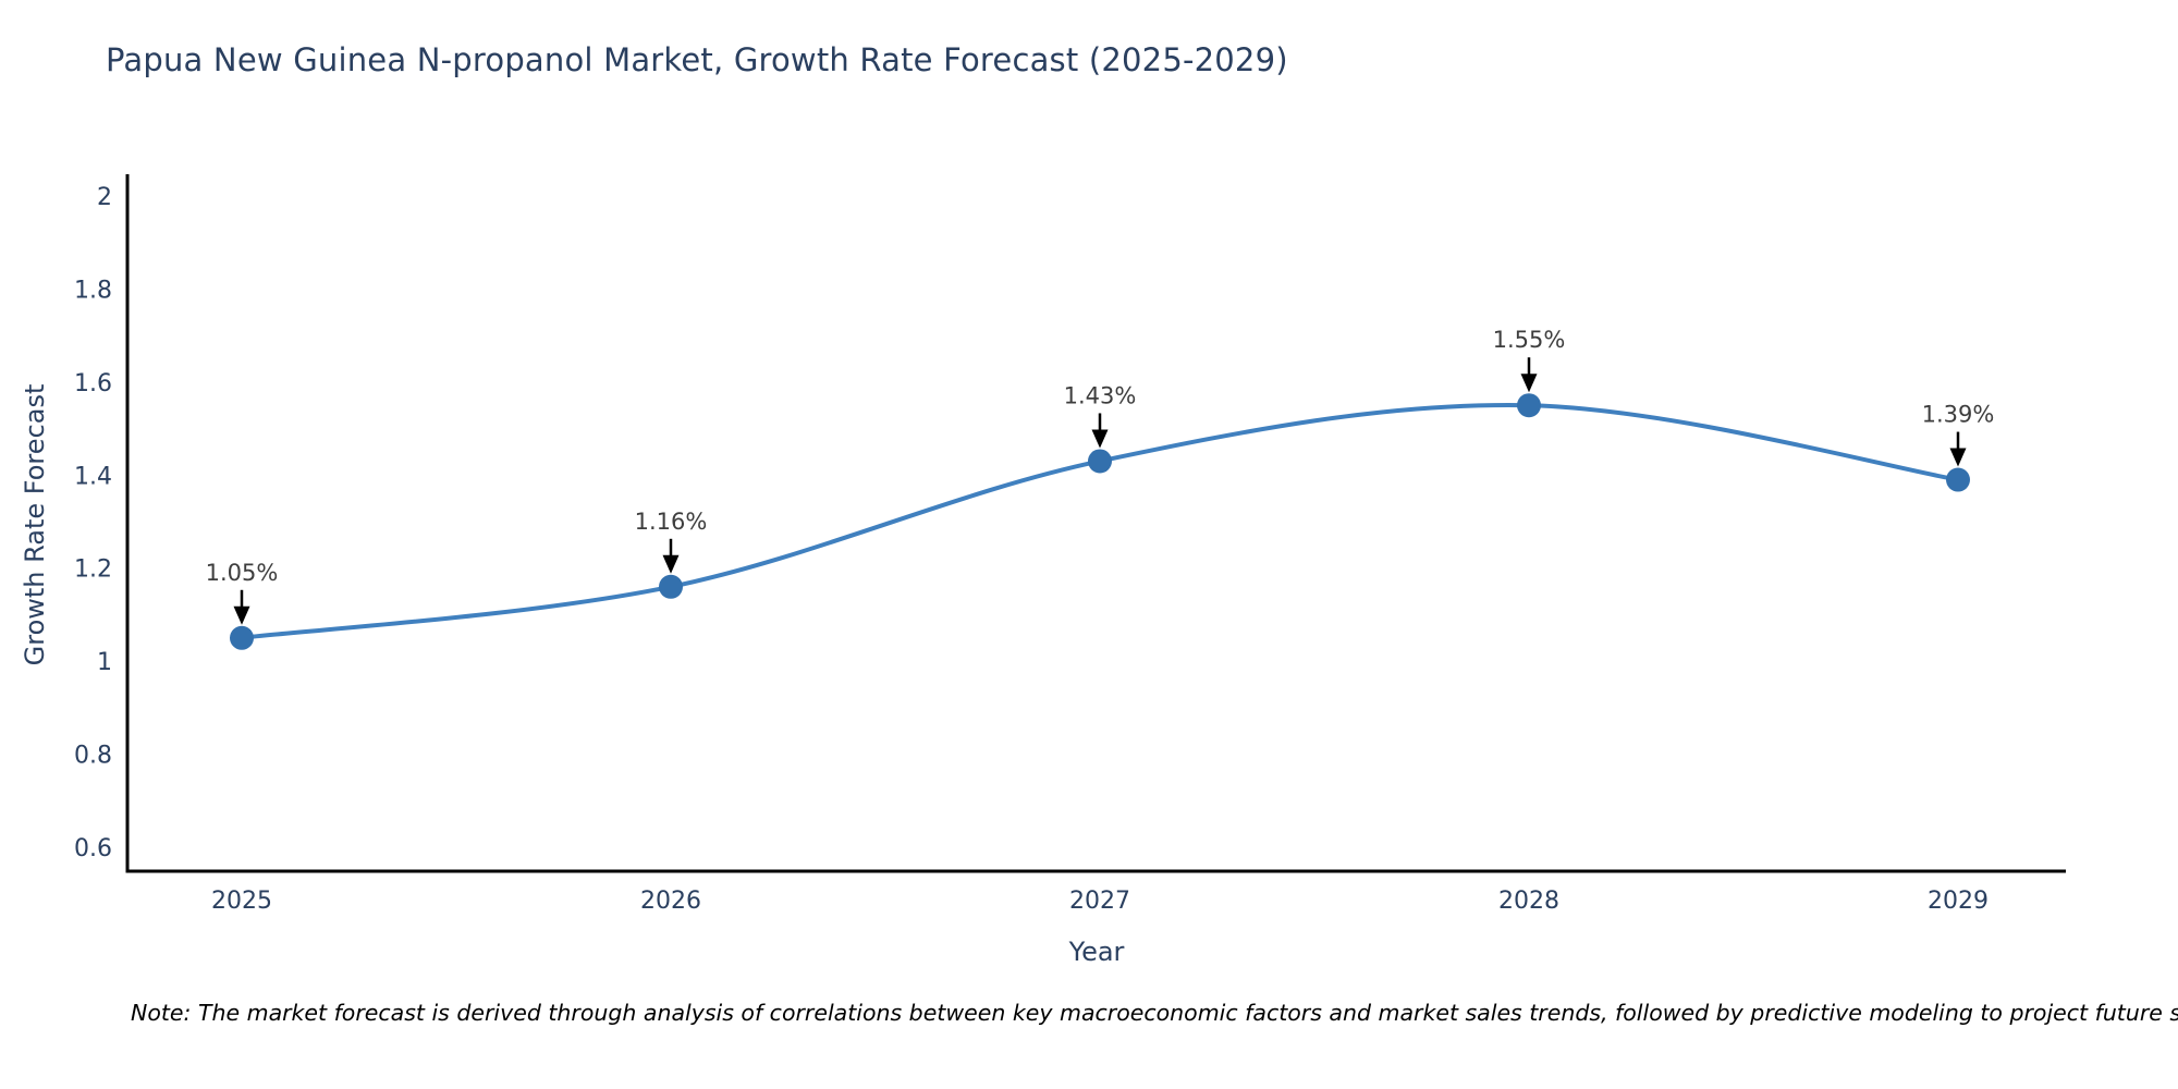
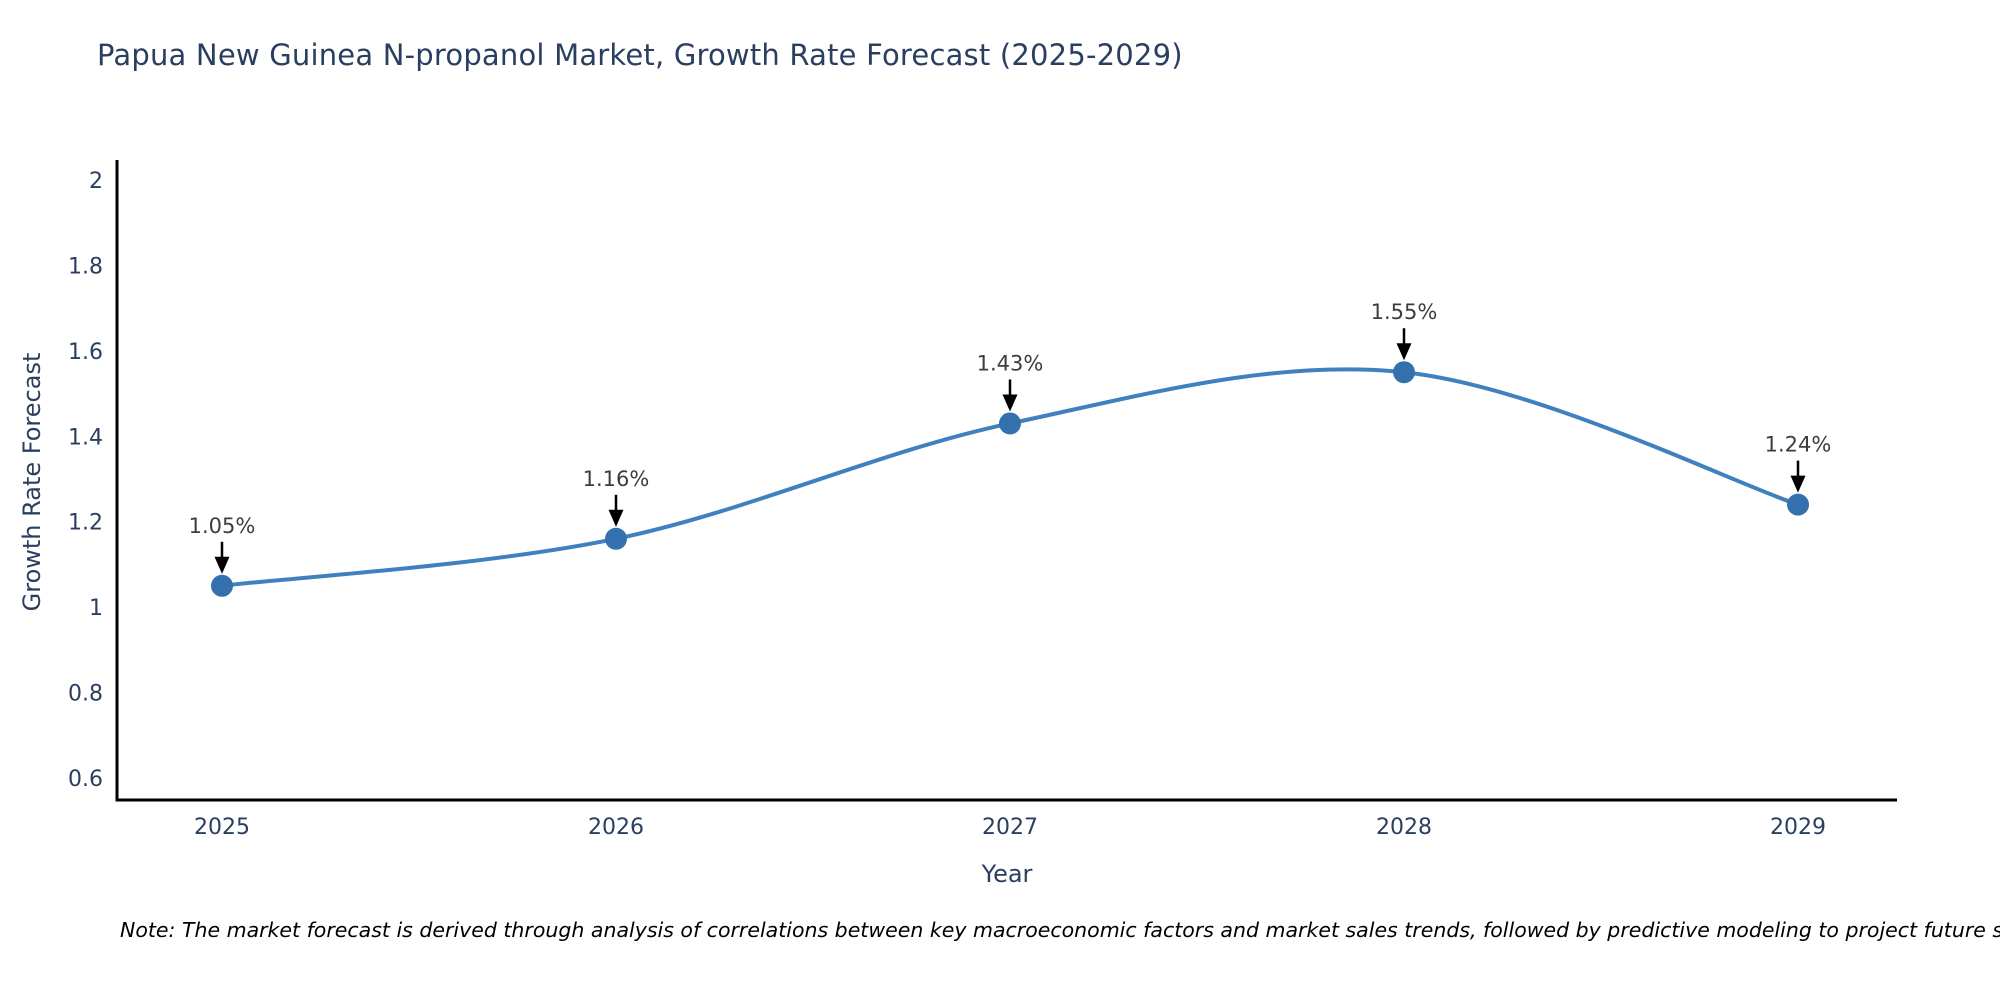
2029: 1.39% -> 1.24%
